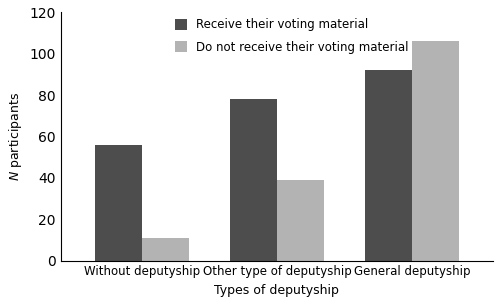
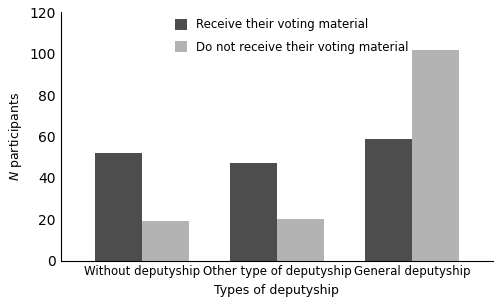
Receive their voting material/Without deputyship: 56 -> 52
Do not receive their voting material/Without deputyship: 11 -> 19
Receive their voting material/Other type of deputyship: 78 -> 47
Do not receive their voting material/Other type of deputyship: 39 -> 20
Receive their voting material/General deputyship: 92 -> 59
Do not receive their voting material/General deputyship: 106 -> 102
